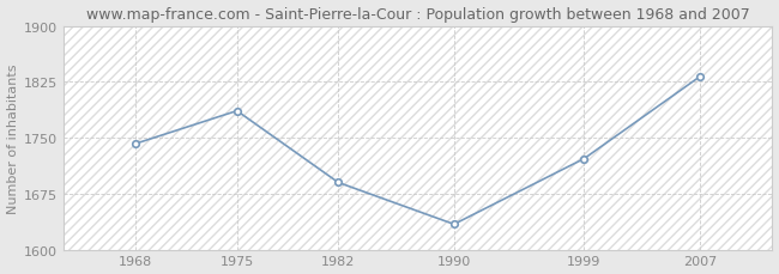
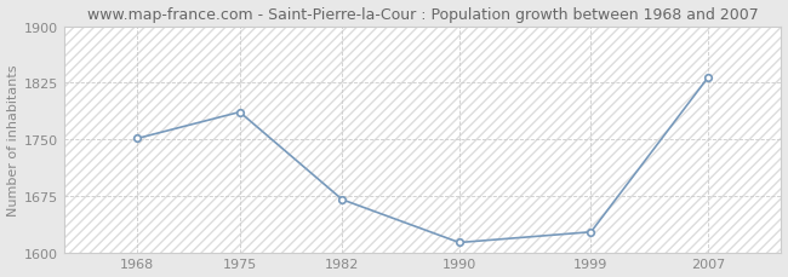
1968: 1742 -> 1751
1982: 1690 -> 1670
1990: 1634 -> 1613
1999: 1722 -> 1627
